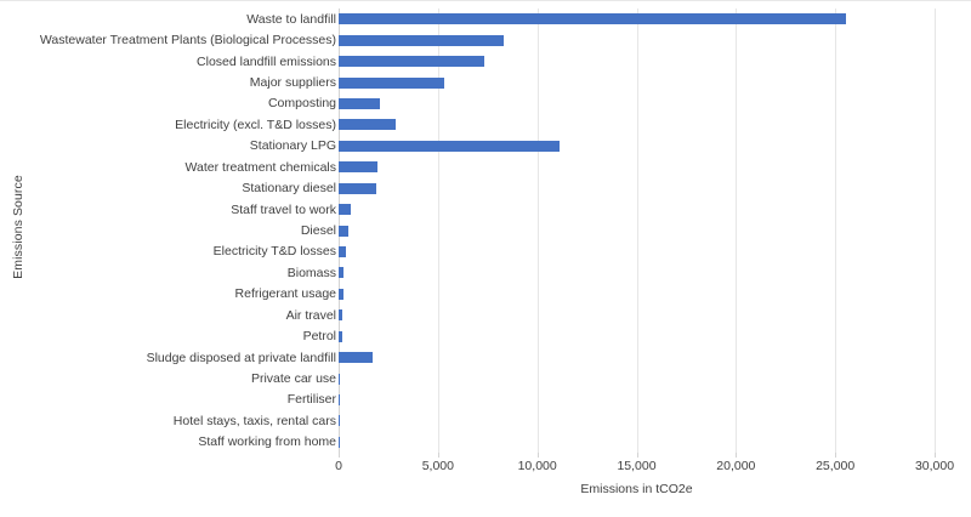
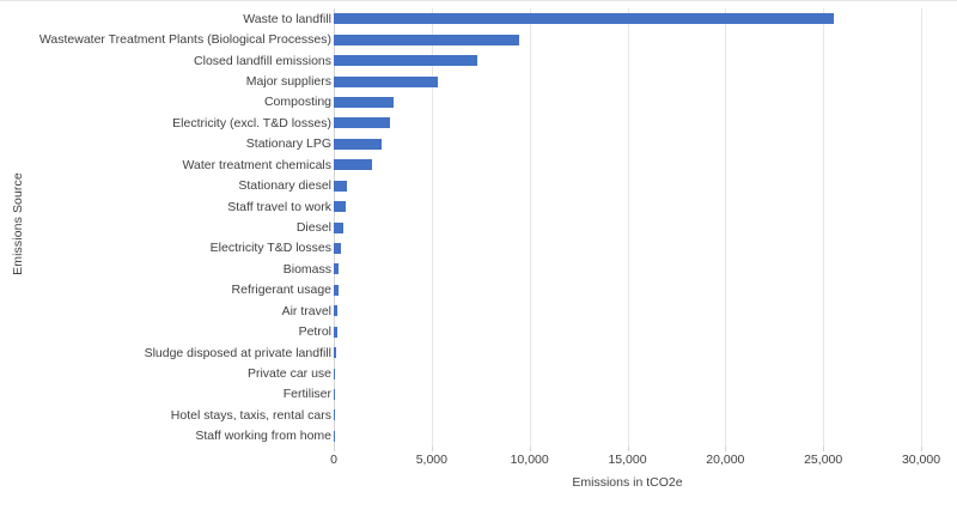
Wastewater Treatment Plants (Biological Processes): 8300 -> 9500
Composting: 2100 -> 3000
Stationary LPG: 11100 -> 2400
Stationary diesel: 1900 -> 700
Sludge disposed at private landfill: 1700 -> 100
